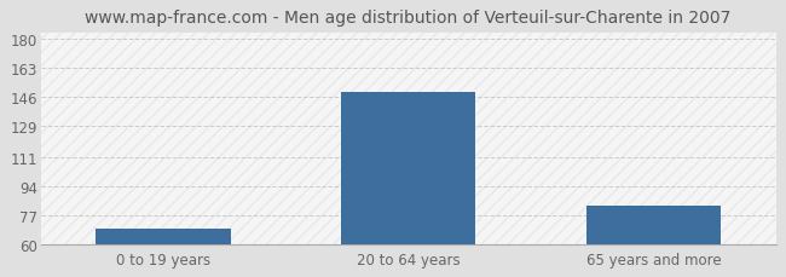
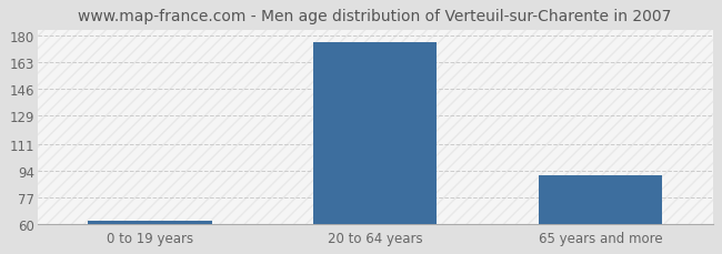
0 to 19 years: 69 -> 62
20 to 64 years: 149 -> 176
65 years and more: 83 -> 91
